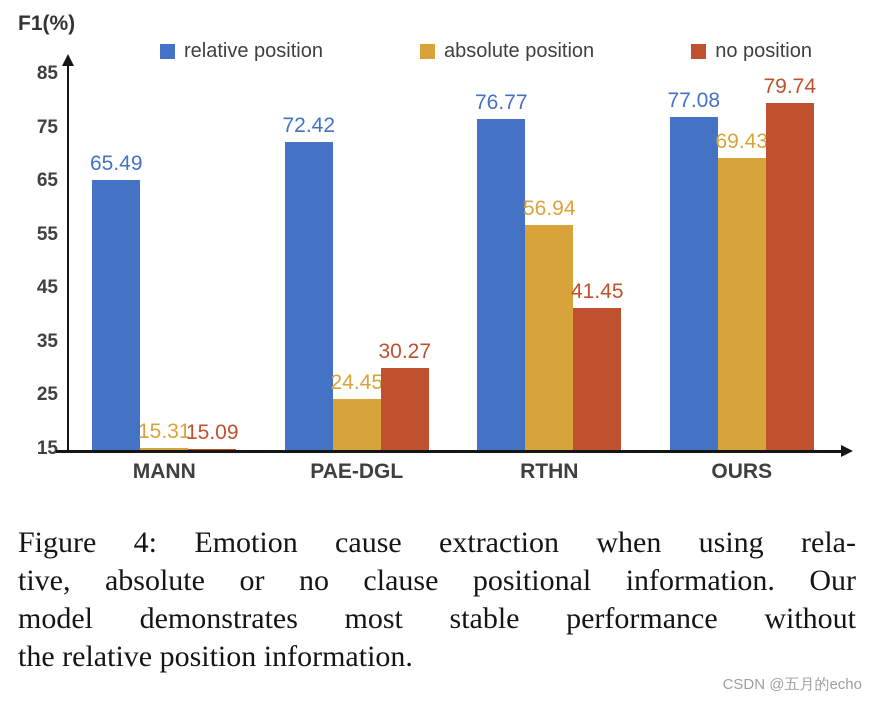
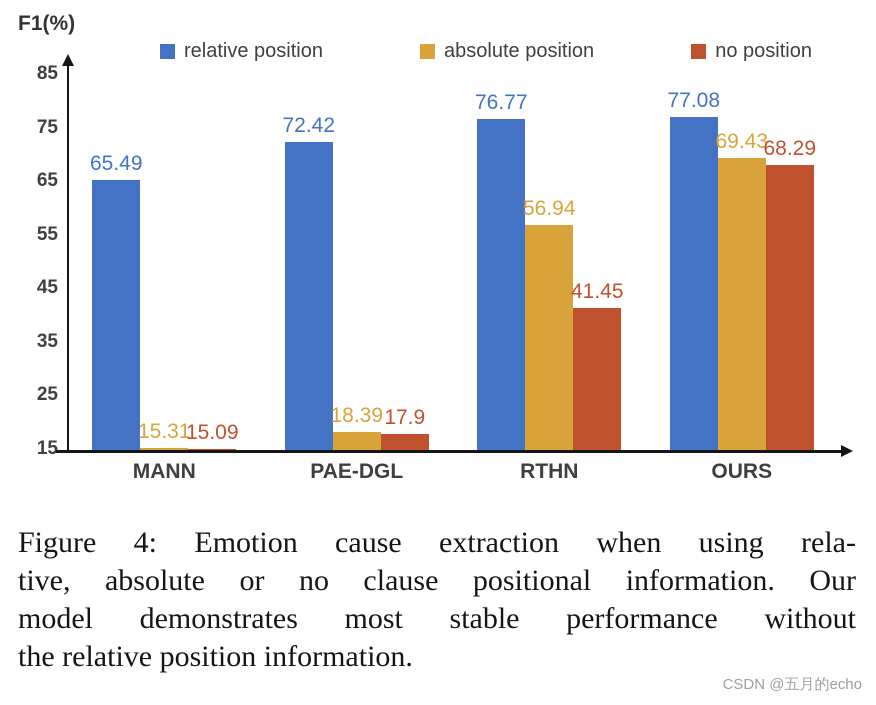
absolute position/PAE-DGL: 24.45 -> 18.39
no position/PAE-DGL: 30.27 -> 17.9
no position/OURS: 79.74 -> 68.29
